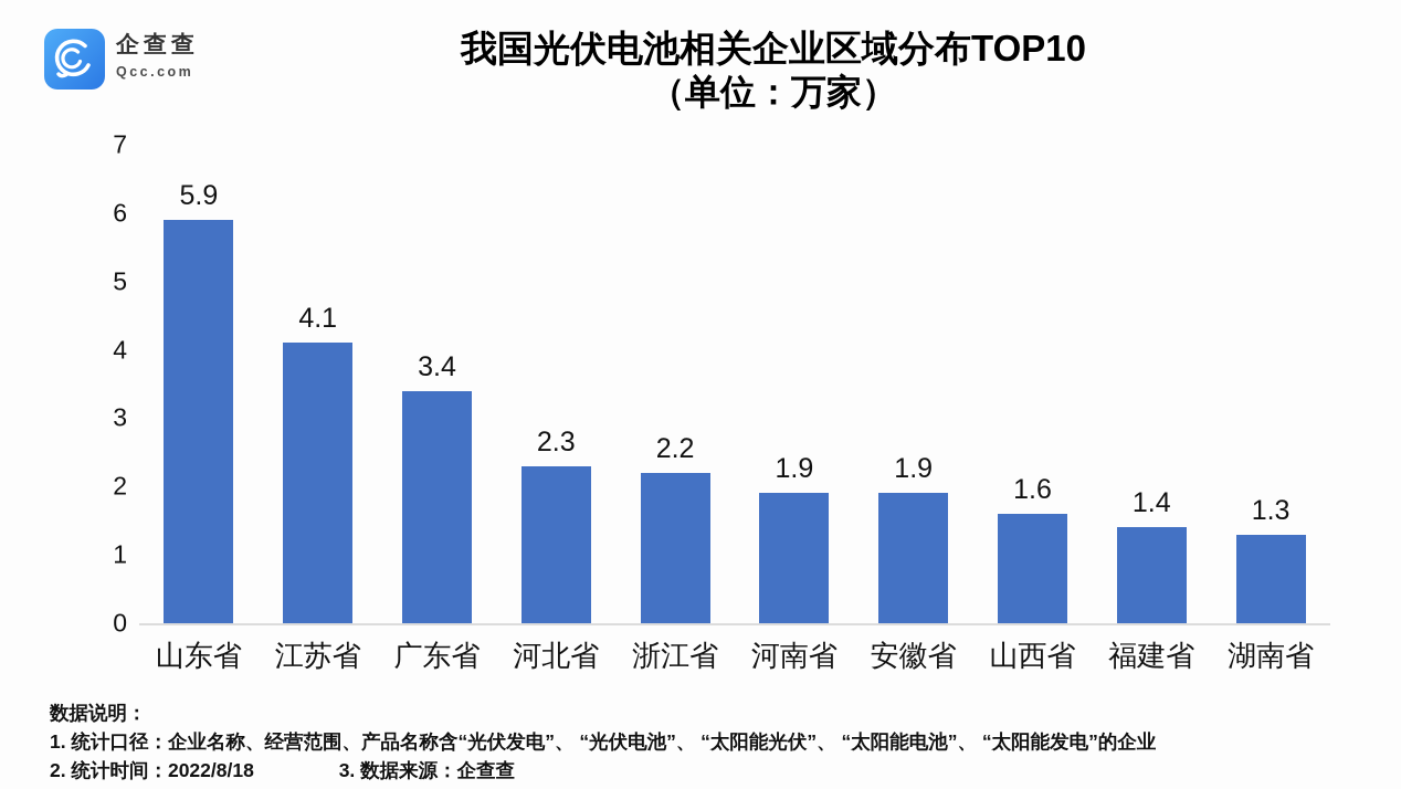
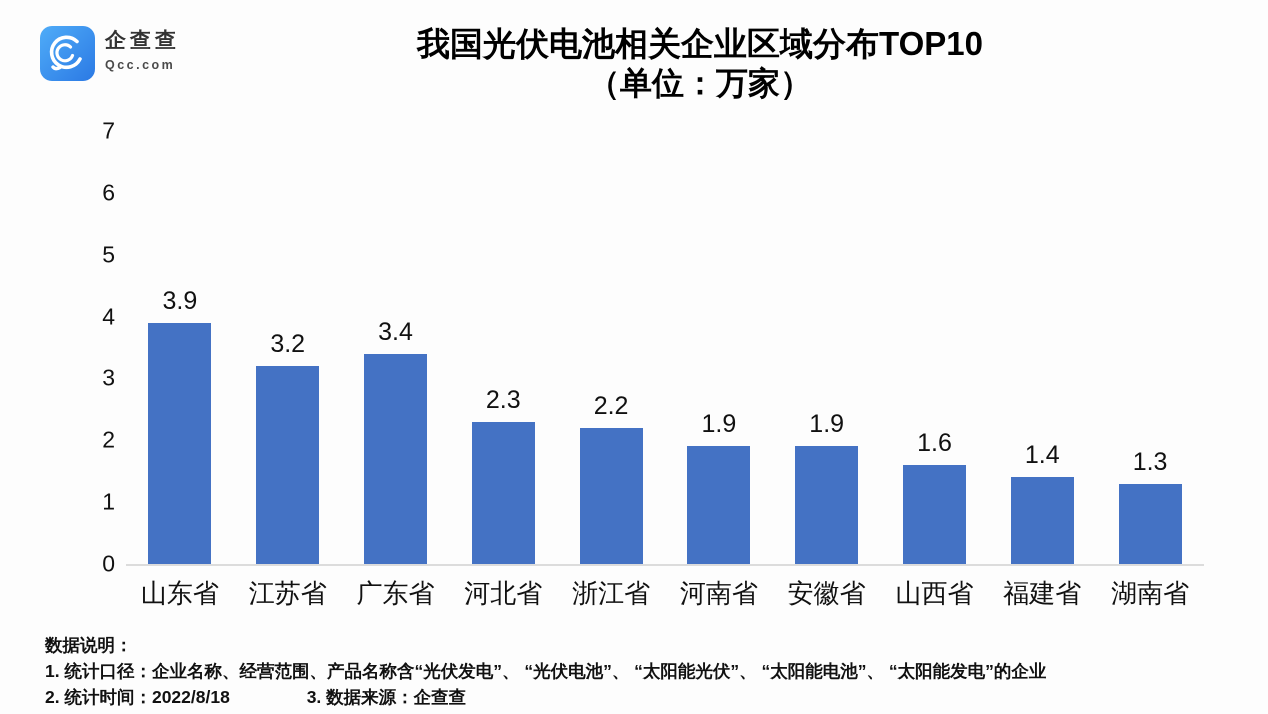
山东省: 5.9 -> 3.9
江苏省: 4.1 -> 3.2
